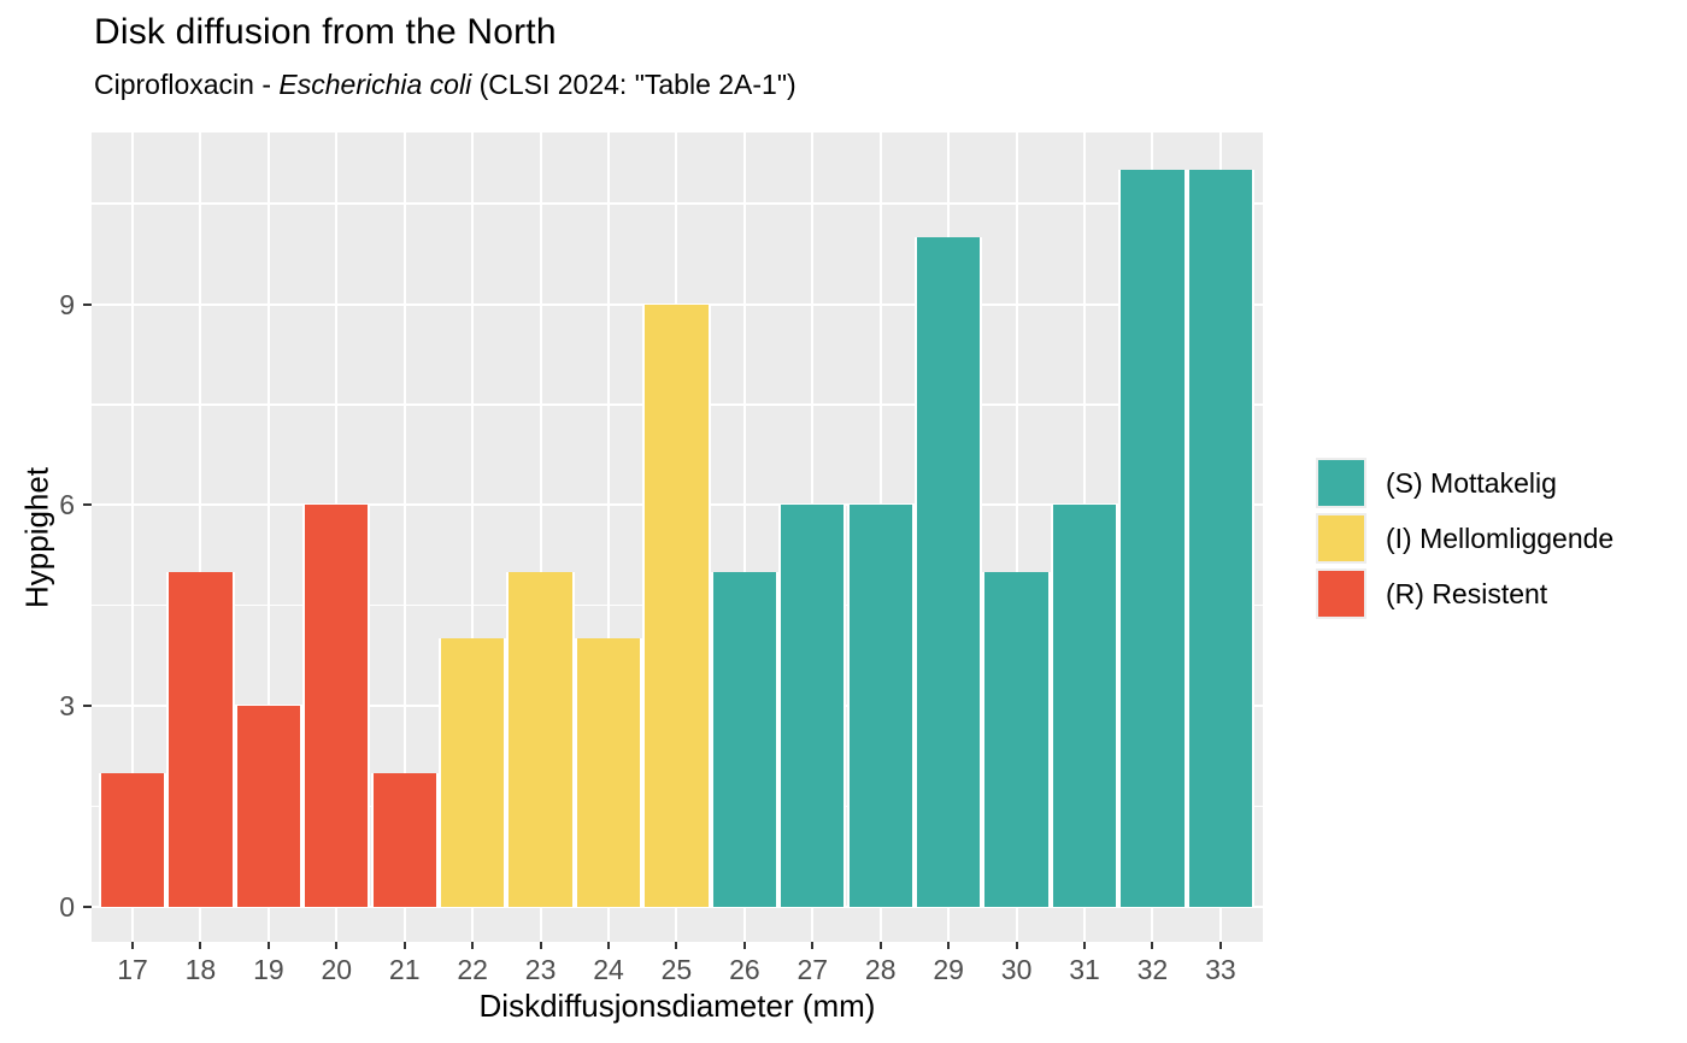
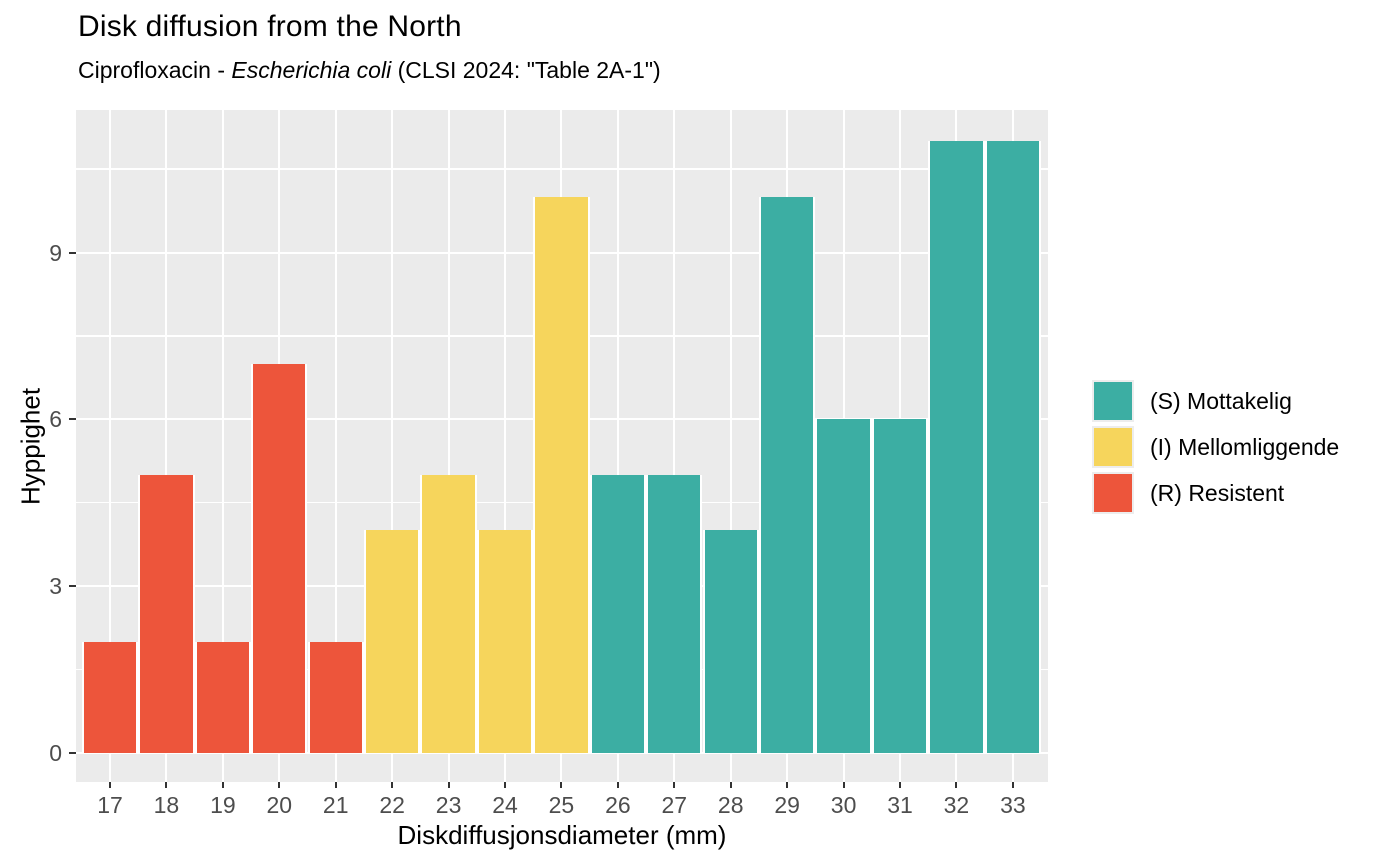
19: 3 -> 2
20: 6 -> 7
25: 9 -> 10
27: 6 -> 5
28: 6 -> 4
30: 5 -> 6
